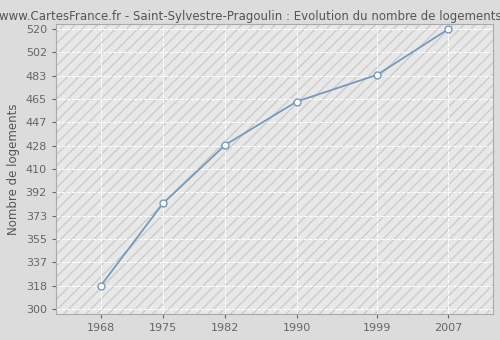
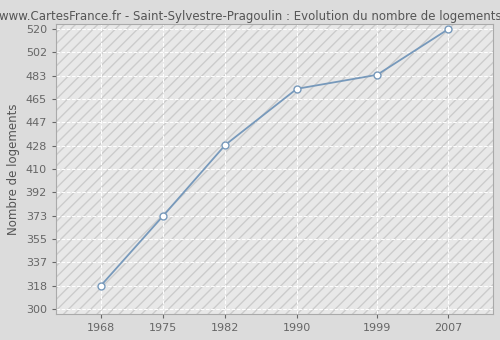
1975: 383 -> 373
1990: 463 -> 473
